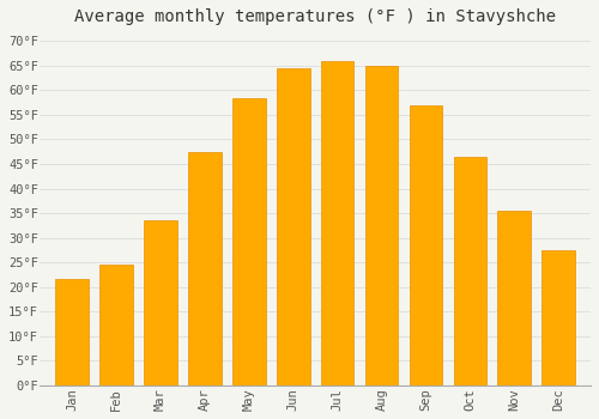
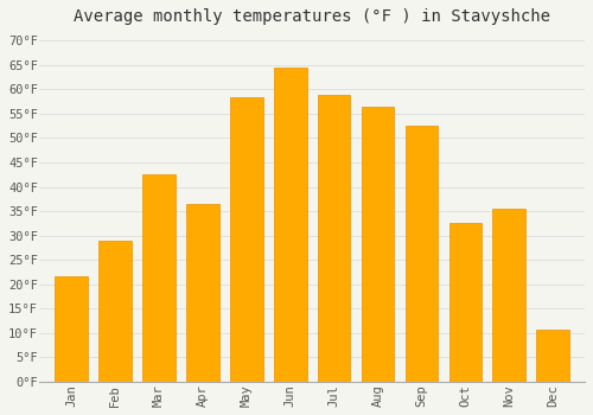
Feb: 24.5°F -> 29.0°F
Mar: 33.5°F -> 42.5°F
Apr: 47.5°F -> 36.5°F
Jul: 66.0°F -> 59.0°F
Aug: 65.0°F -> 56.5°F
Sep: 57.0°F -> 52.5°F
Oct: 46.5°F -> 32.5°F
Dec: 27.5°F -> 10.5°F
